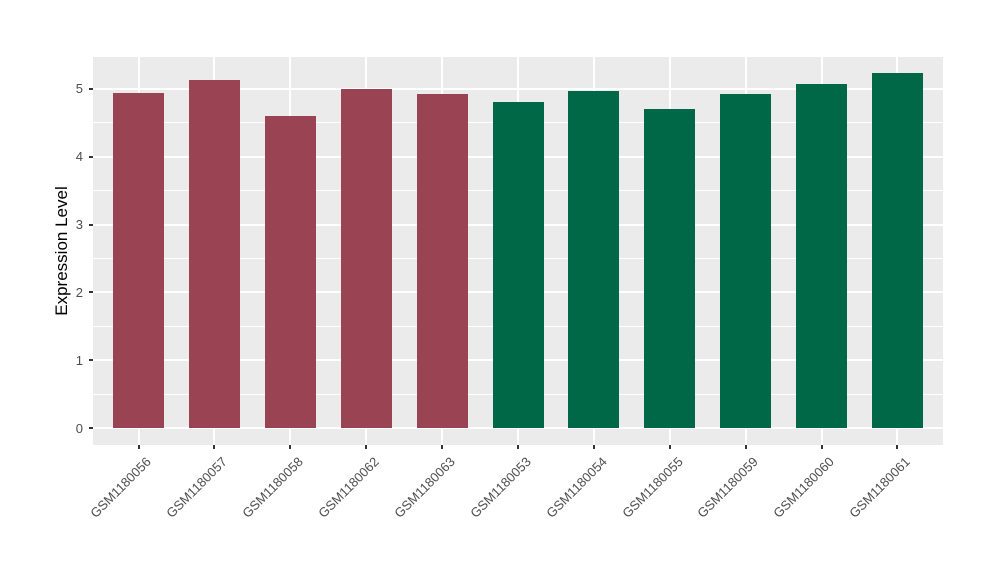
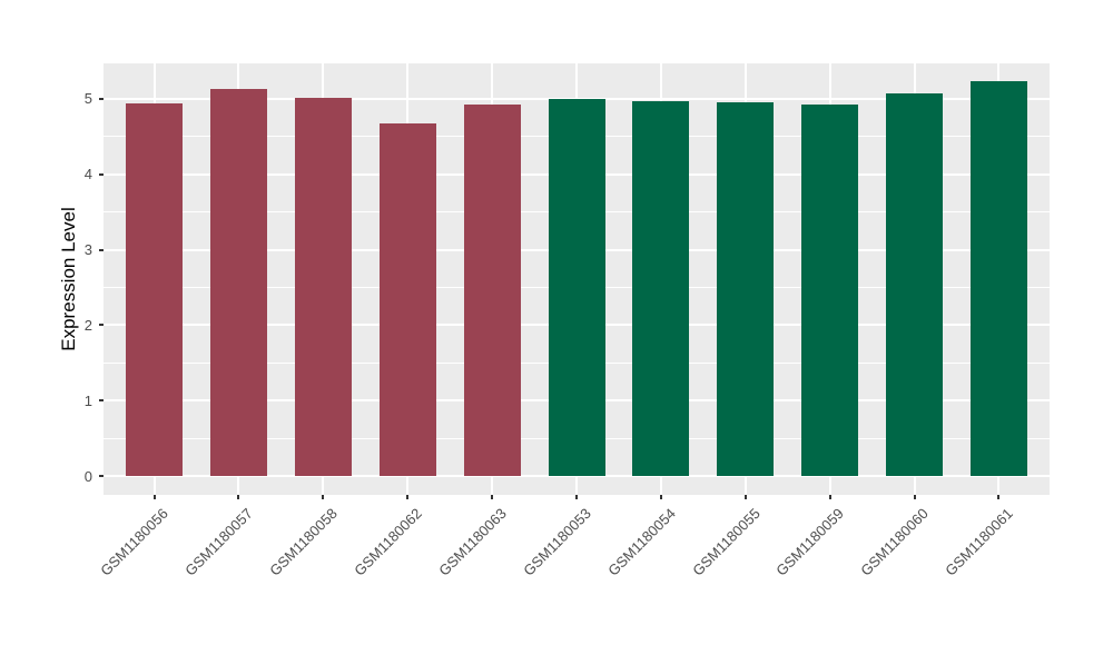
GSM1180058: 4.6 -> 5.0
GSM1180062: 5.0 -> 4.7
GSM1180053: 4.8 -> 5.0
GSM1180055: 4.7 -> 5.0
